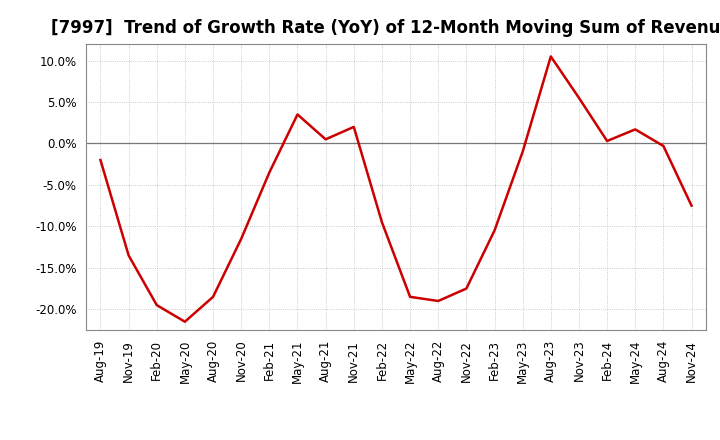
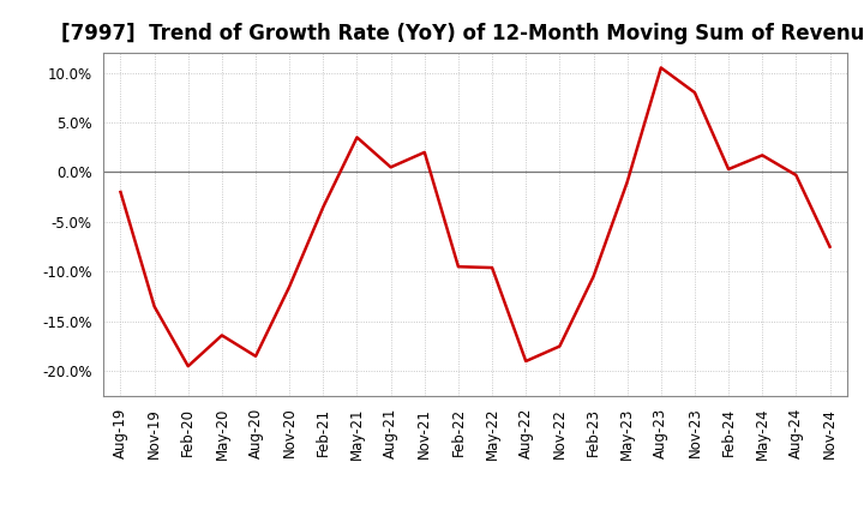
May-20: -21.5% -> -16.4%
May-22: -18.5% -> -9.6%
Nov-23: 5.5% -> 8.0%
